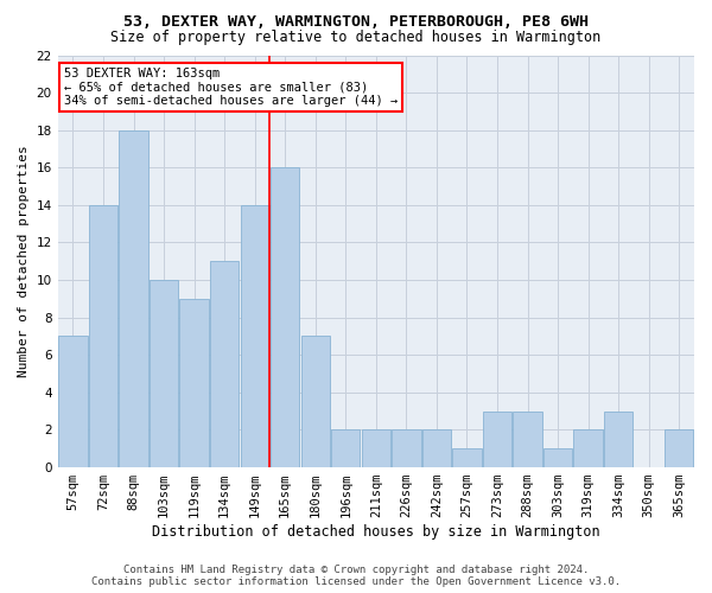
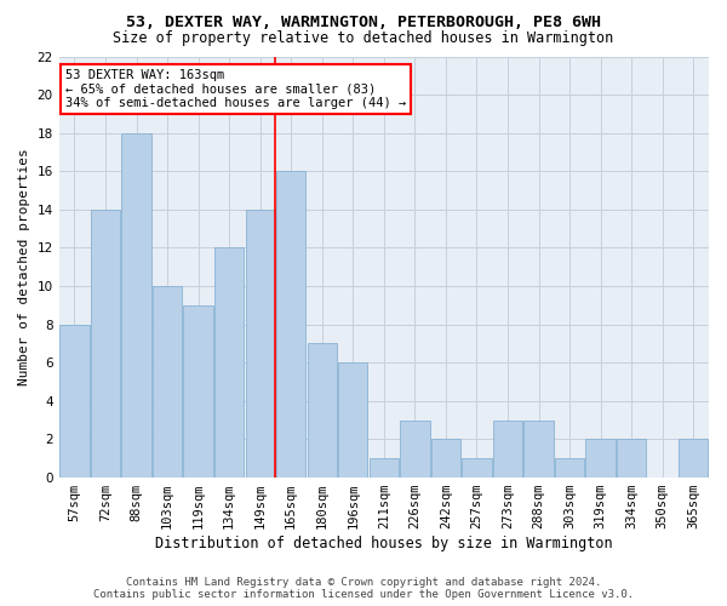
57sqm: 7 -> 8
134sqm: 11 -> 12
196sqm: 2 -> 6
211sqm: 2 -> 1
226sqm: 2 -> 3
334sqm: 3 -> 2
